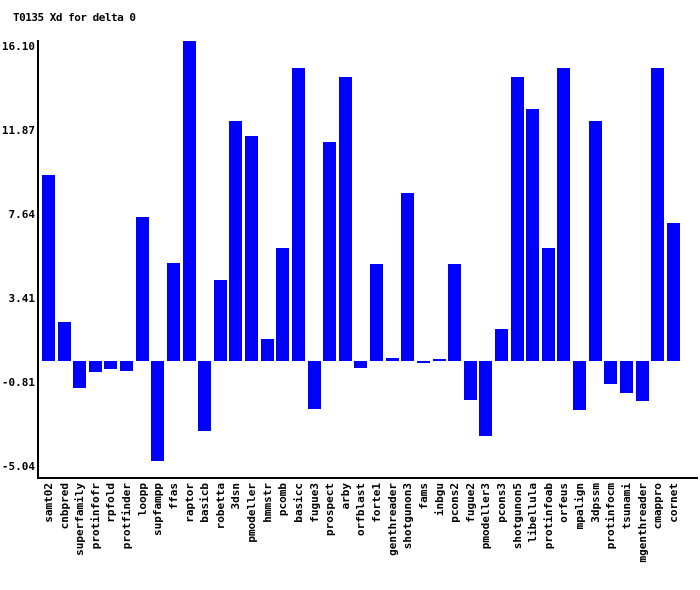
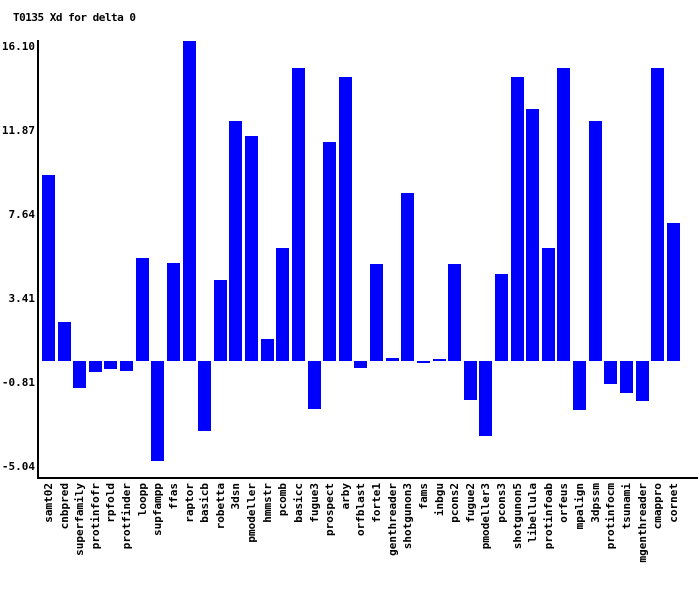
loopp: 7.2 -> 5.2
pcons3: 1.6 -> 4.4
